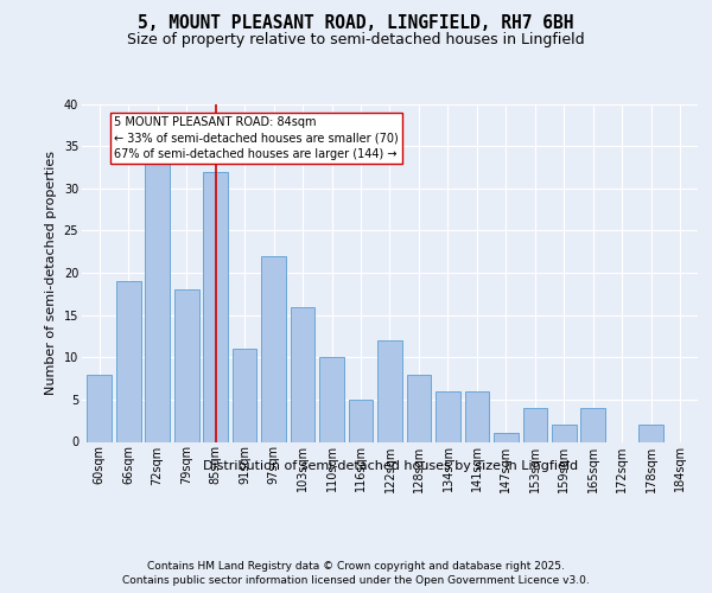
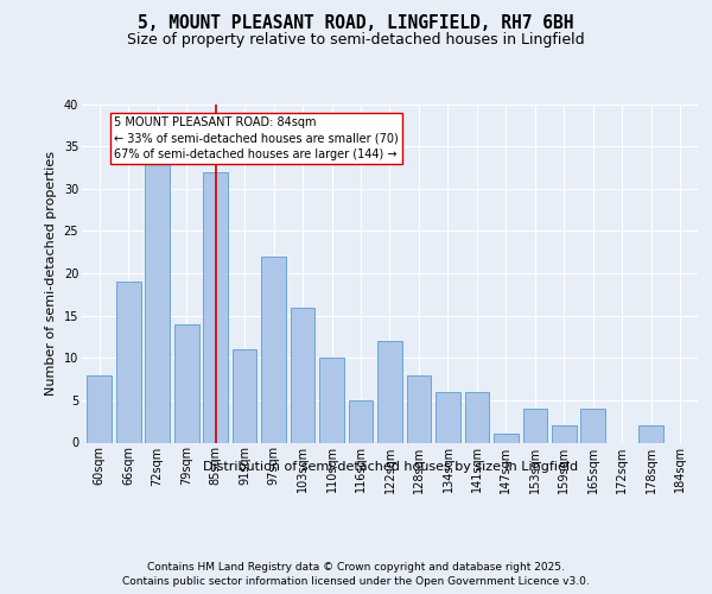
79sqm: 18 -> 14
